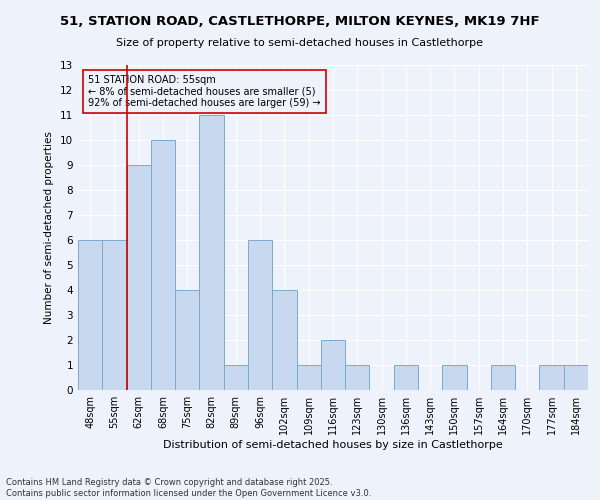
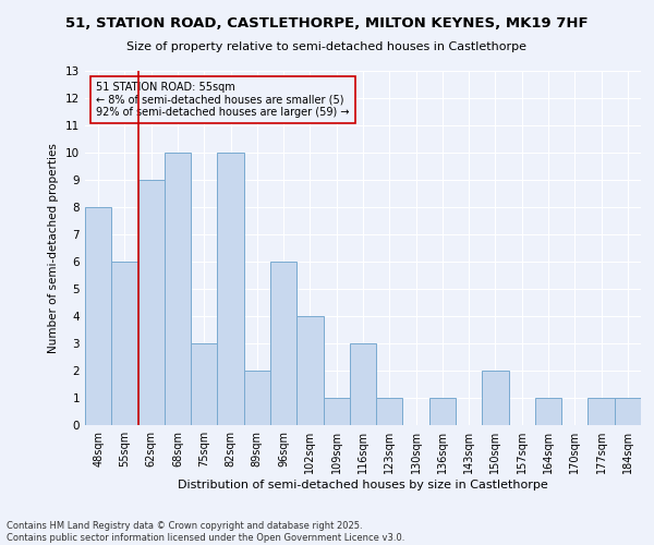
48sqm: 6 -> 8
75sqm: 4 -> 3
82sqm: 11 -> 10
89sqm: 1 -> 2
116sqm: 2 -> 3
150sqm: 1 -> 2
